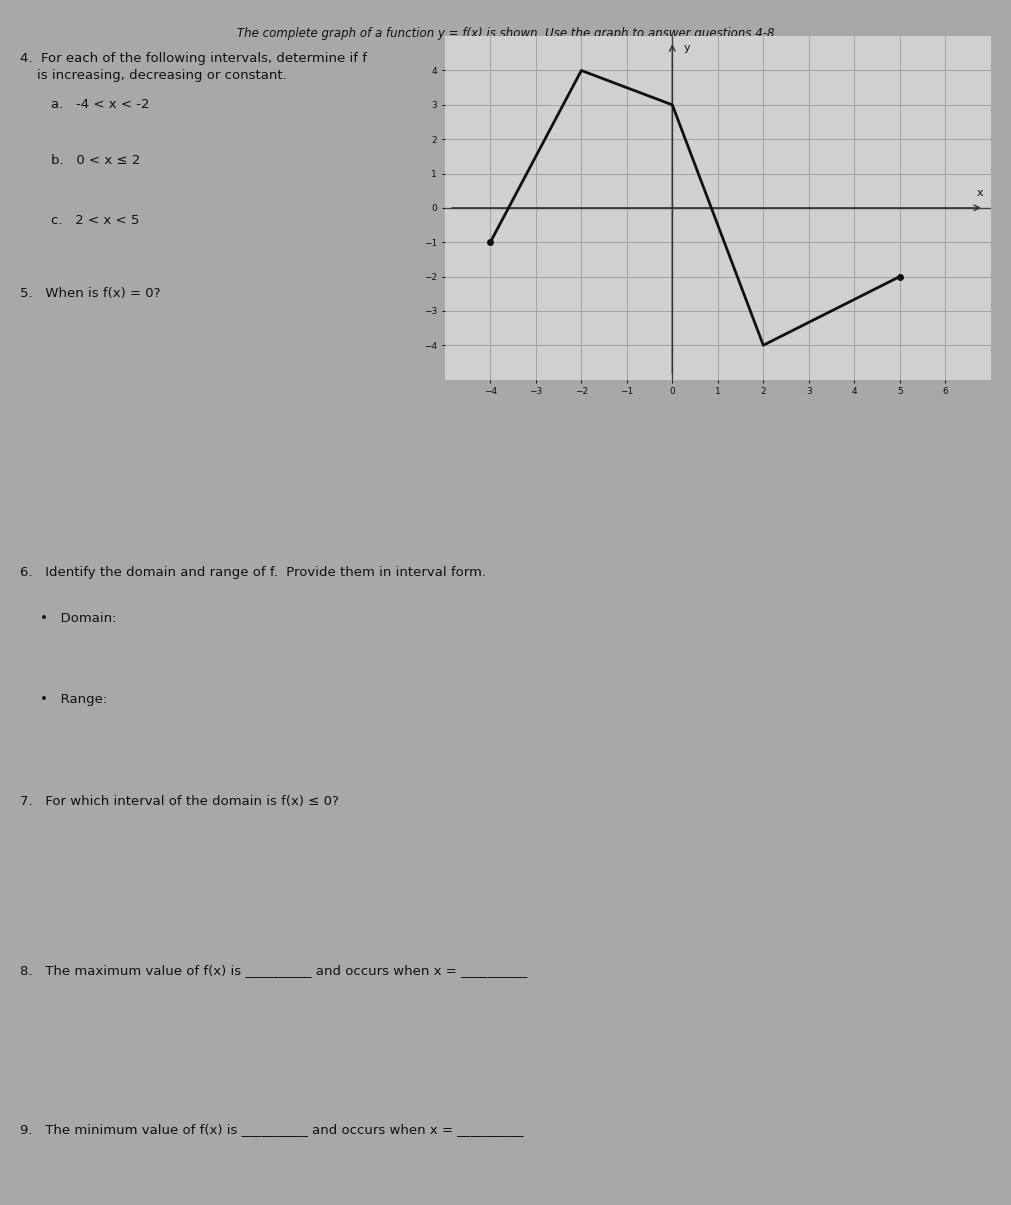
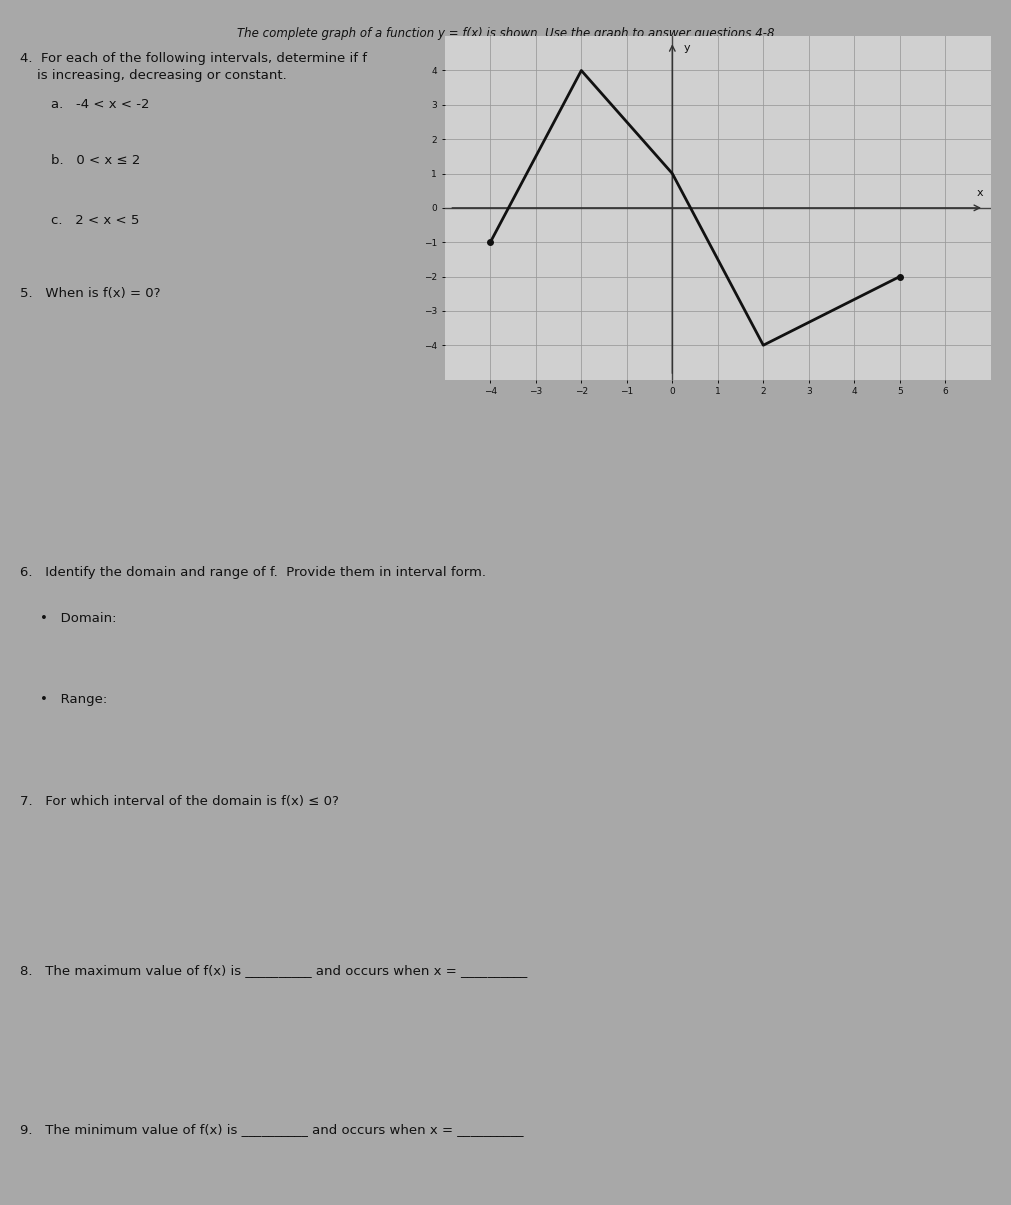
0: 3 -> 1
